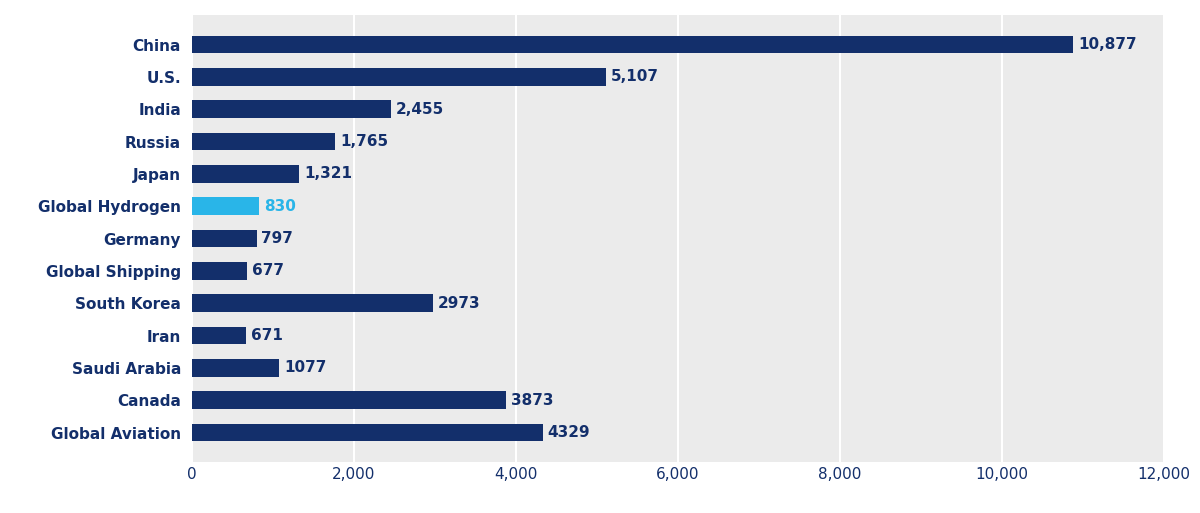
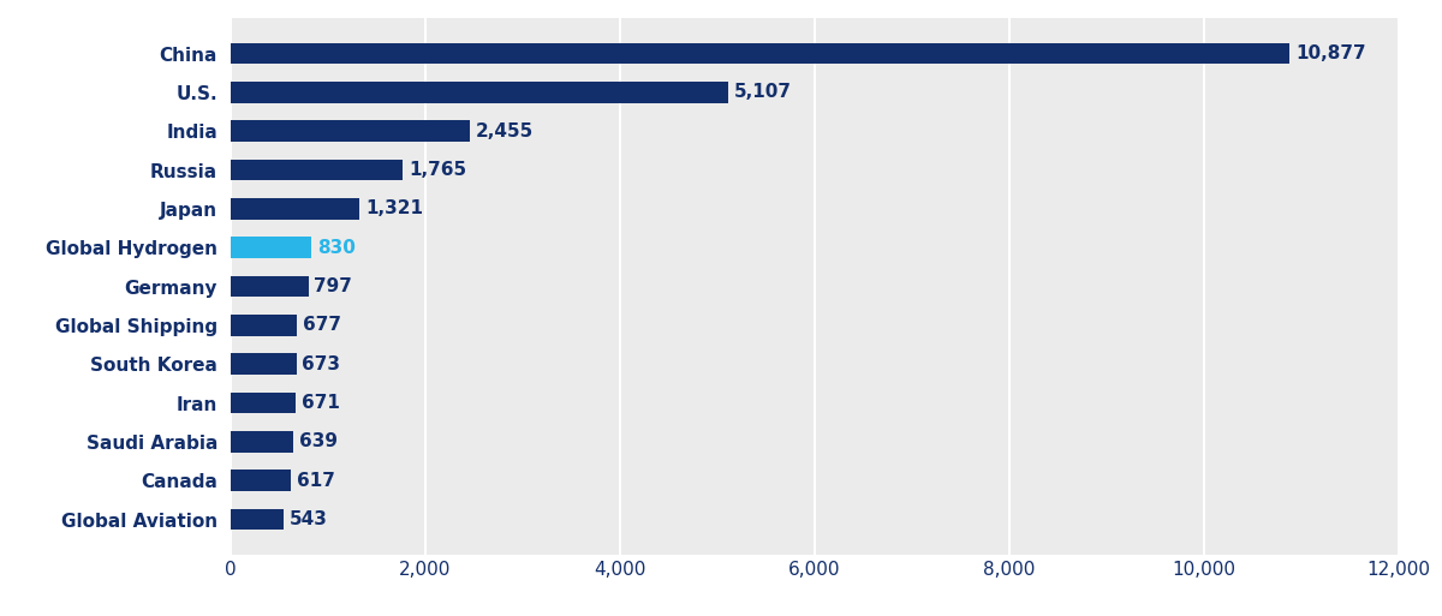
South Korea: 2973 -> 673
Saudi Arabia: 1077 -> 639
Canada: 3873 -> 617
Global Aviation: 4329 -> 543
